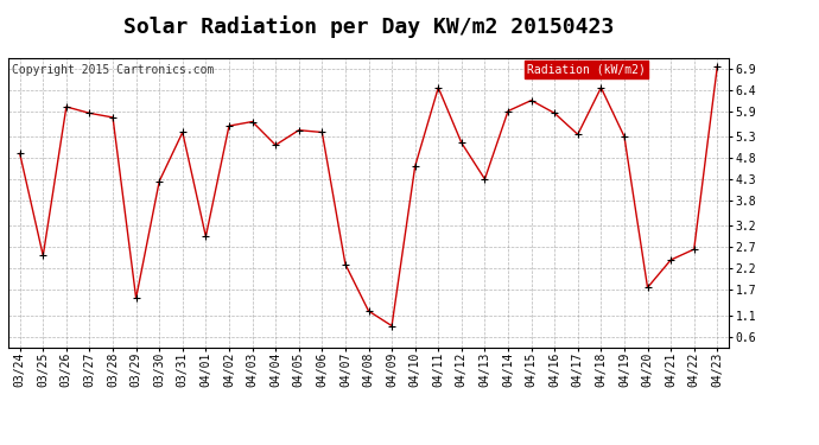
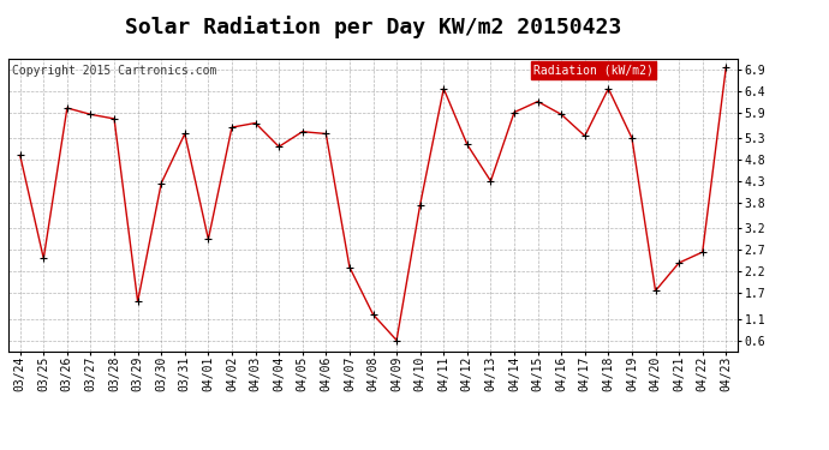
04/09: 0.85 -> 0.60
04/10: 4.60 -> 3.75
